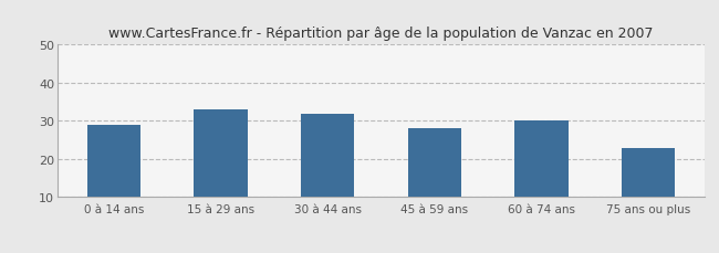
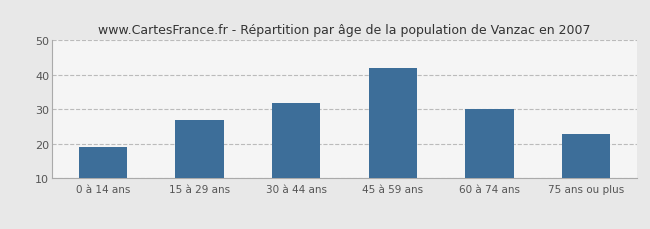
0 à 14 ans: 29 -> 19
15 à 29 ans: 33 -> 27
45 à 59 ans: 28 -> 42
